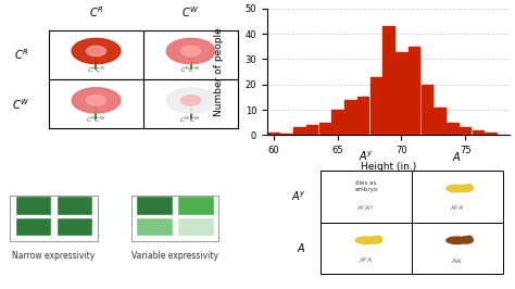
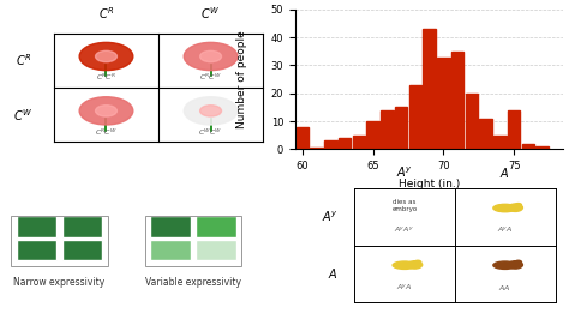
60: 1.0 -> 8.0
75: 3.0 -> 14.0
